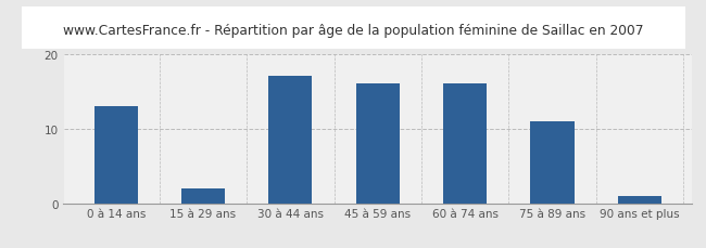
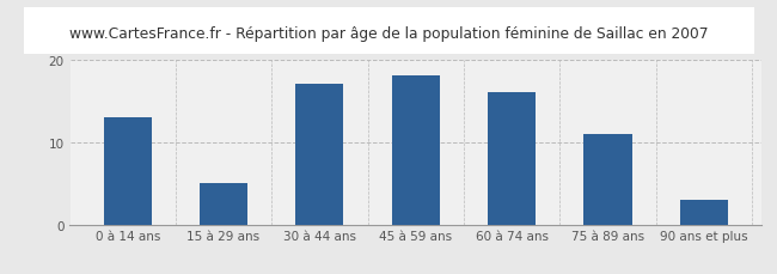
15 à 29 ans: 2 -> 5
45 à 59 ans: 16 -> 18
90 ans et plus: 1 -> 3
